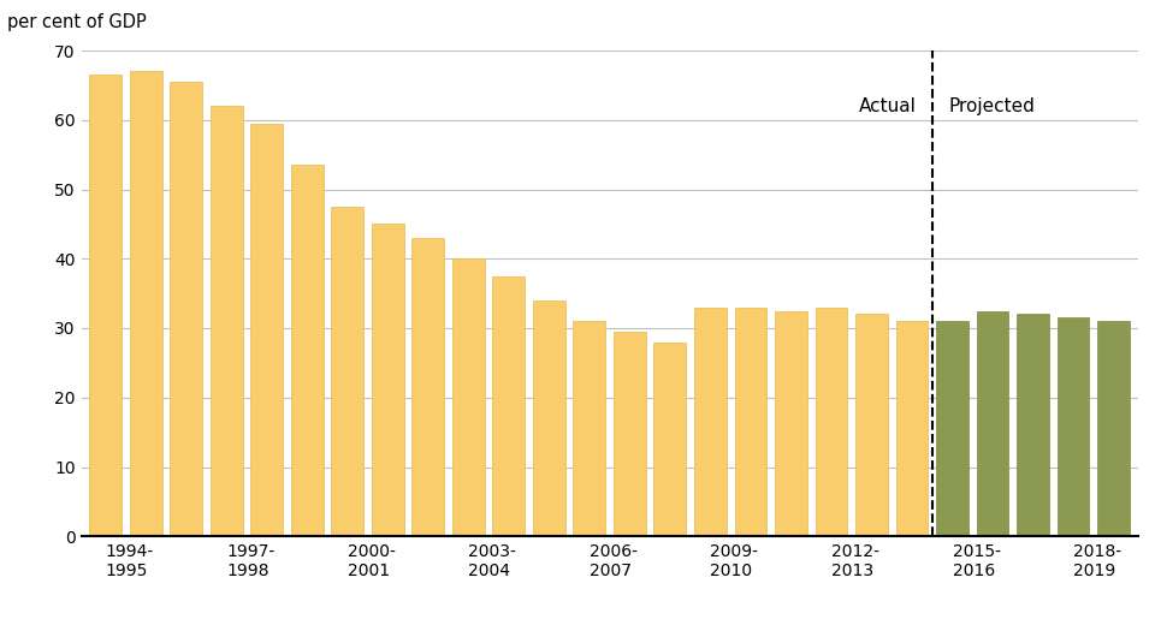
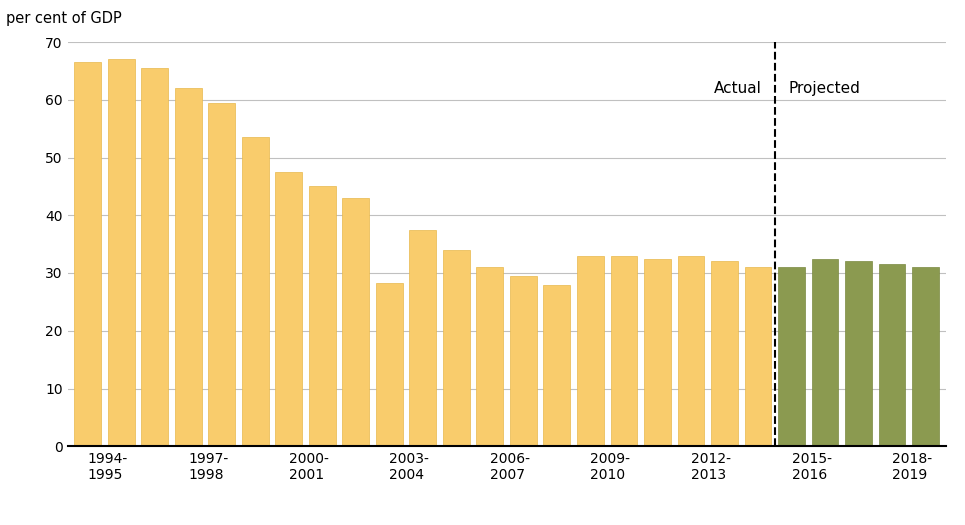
2003- 2004: 40.0 -> 28.2
